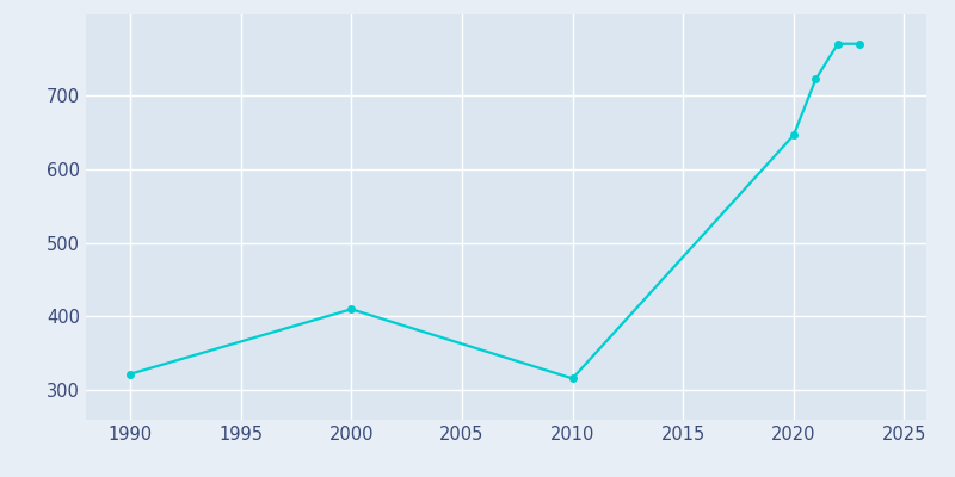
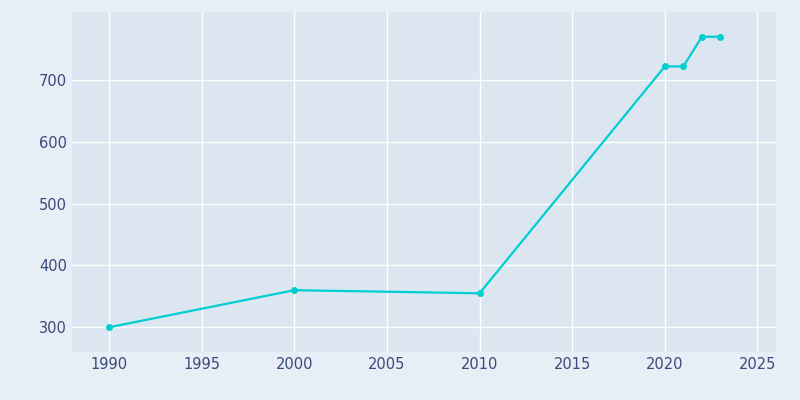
1990: 322 -> 300
2000: 410 -> 360
2010: 316 -> 355
2020: 646 -> 722
